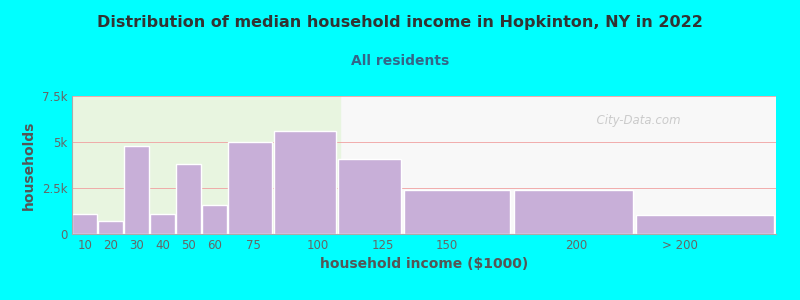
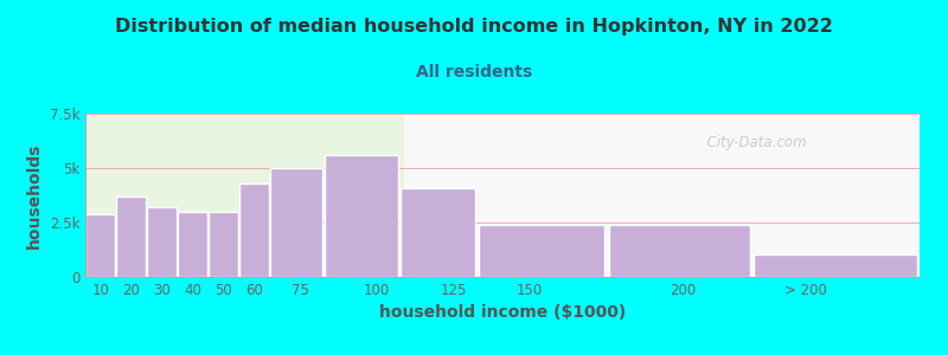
10: 1.1k -> 2.9k
20: 0.7k -> 3.7k
30: 4.8k -> 3.2k
40: 1.1k -> 3.0k
50: 3.8k -> 3.0k
60: 1.6k -> 4.3k
